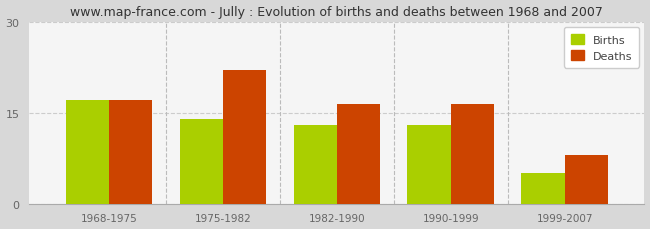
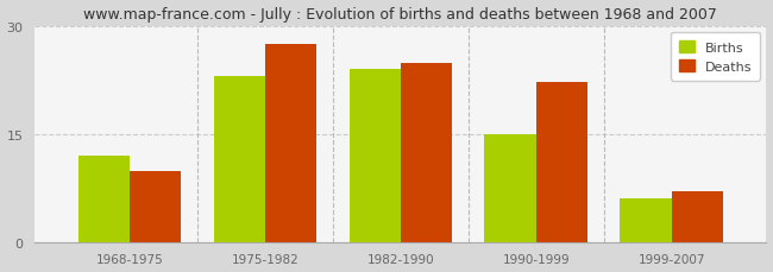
Births/1968-1975: 17 -> 12
Deaths/1968-1975: 17.0 -> 9.8
Births/1975-1982: 14 -> 23
Deaths/1975-1982: 22.0 -> 27.4
Births/1982-1990: 13 -> 24
Deaths/1982-1990: 16.5 -> 24.8
Births/1990-1999: 13 -> 15
Deaths/1990-1999: 16.5 -> 22.2
Births/1999-2007: 5 -> 6
Deaths/1999-2007: 8.0 -> 7.0
